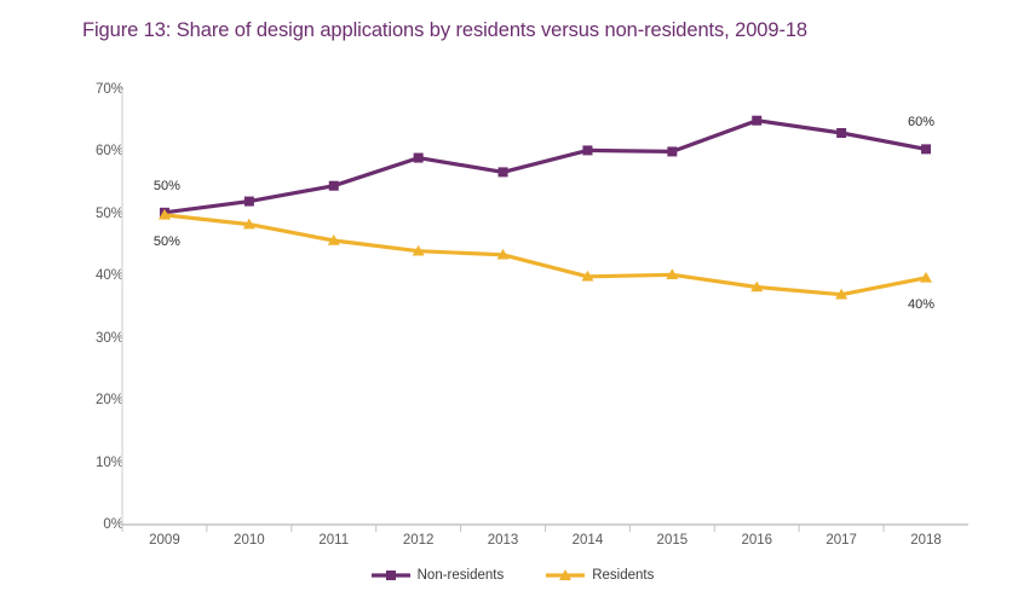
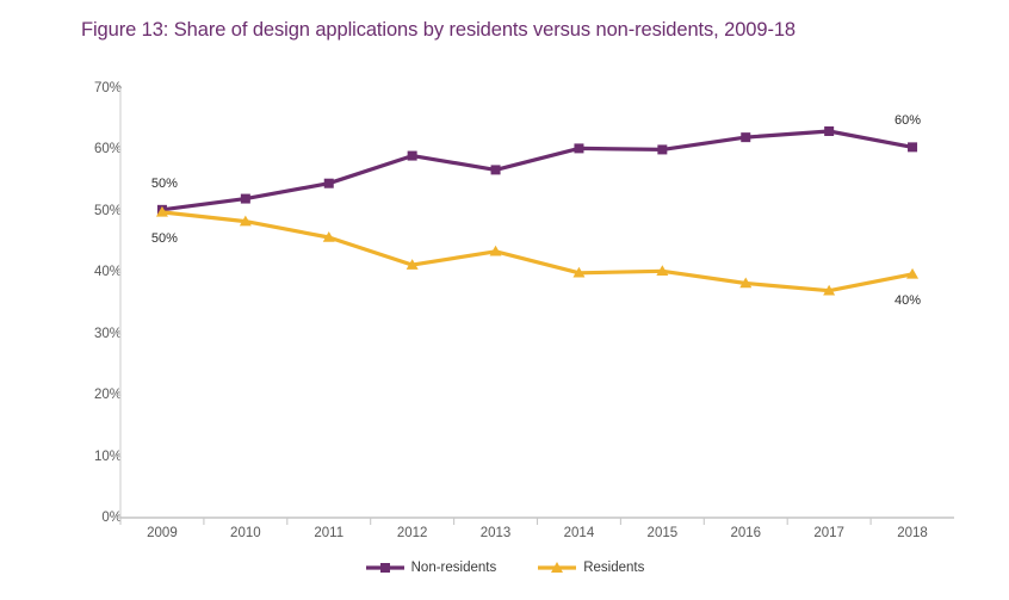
Residents/2012: 44% -> 41%
Non-residents/2016: 65% -> 62%
